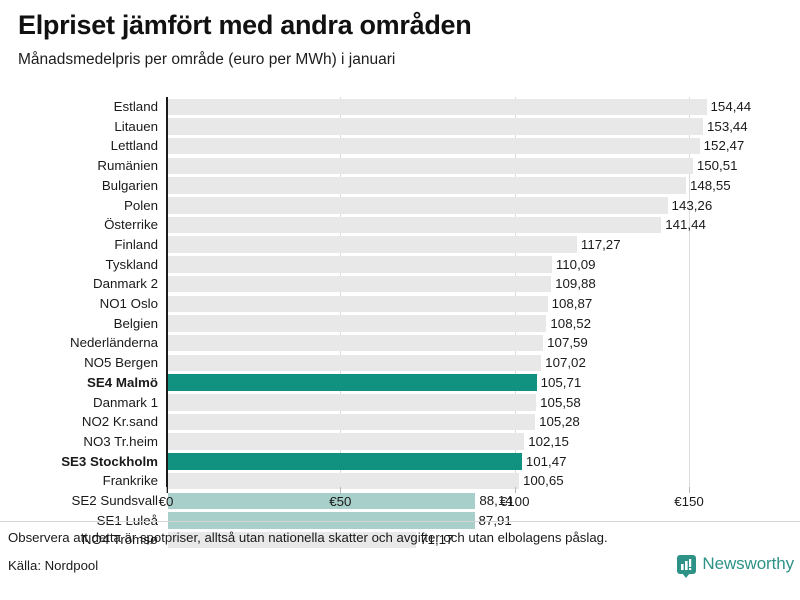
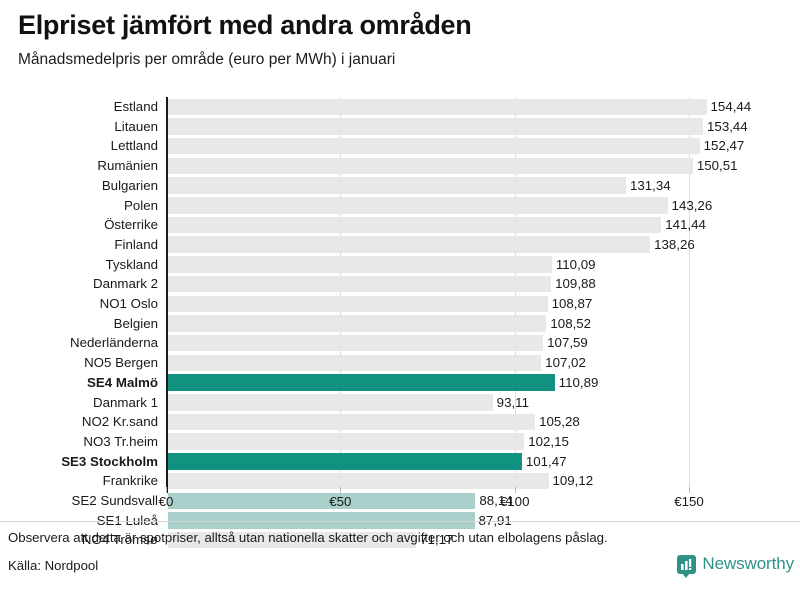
Bulgarien: 148,55 -> 131,34
Finland: 117,27 -> 138,26
SE4 Malmö: 105,71 -> 110,89
Danmark 1: 105,58 -> 93,11
Frankrike: 100,65 -> 109,12
